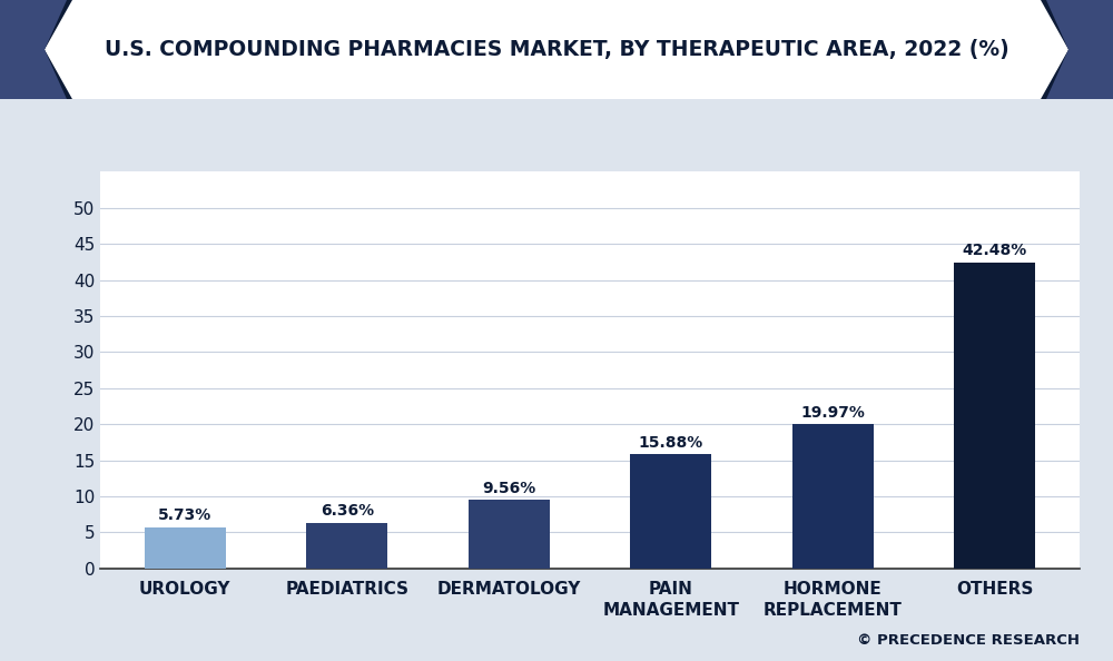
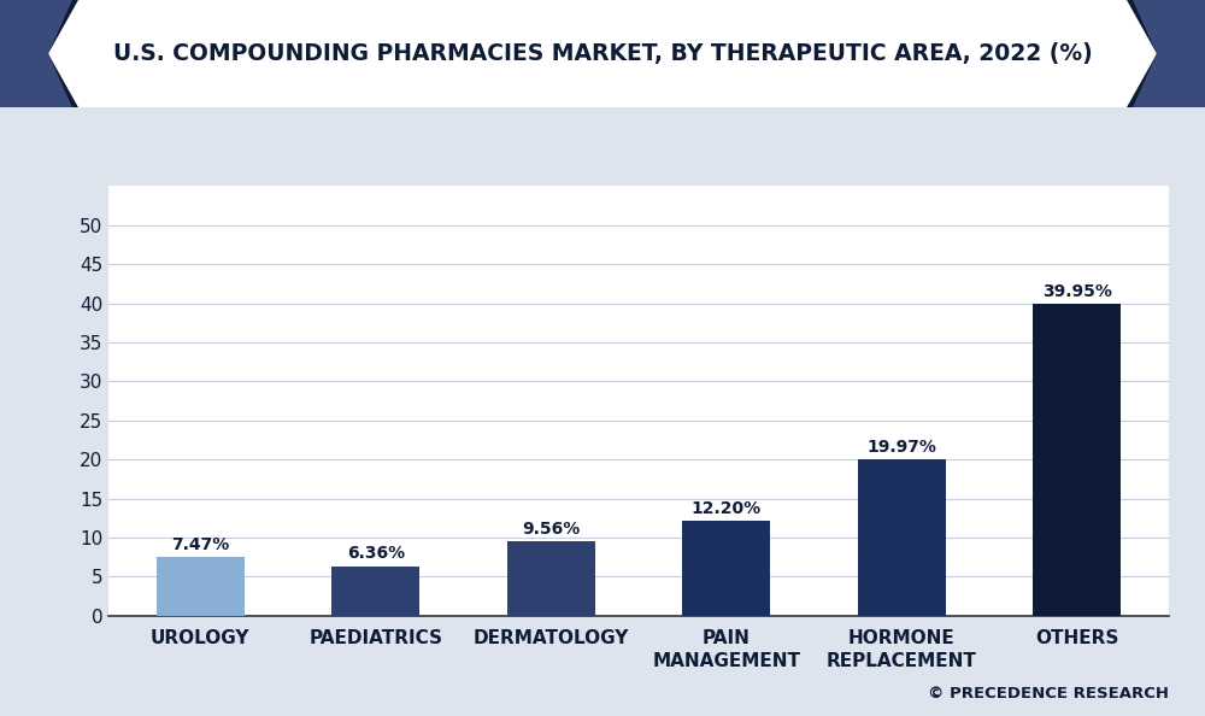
UROLOGY: 5.73% -> 7.47%
PAIN MANAGEMENT: 15.88% -> 12.20%
OTHERS: 42.48% -> 39.95%
